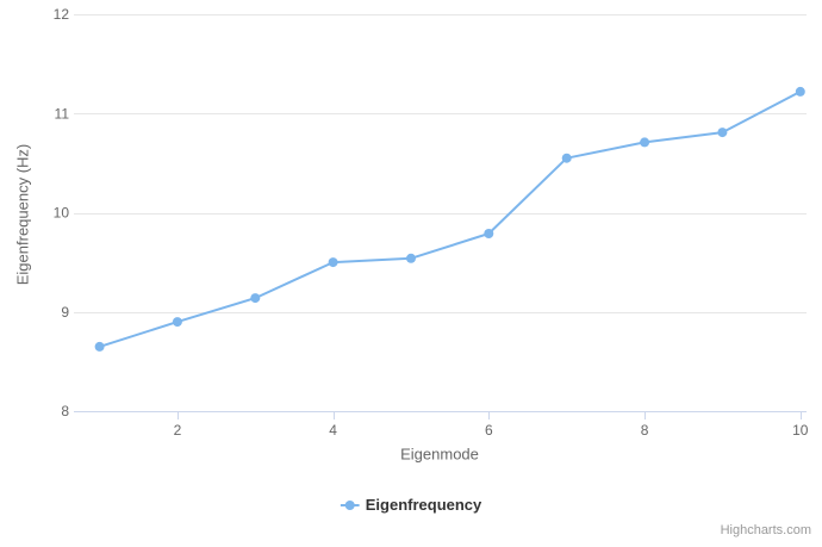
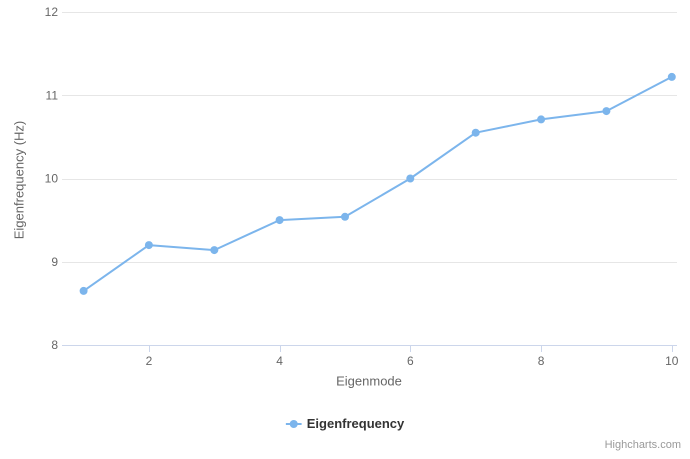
2: 8.9 -> 9.2
6: 9.8 -> 10.0
